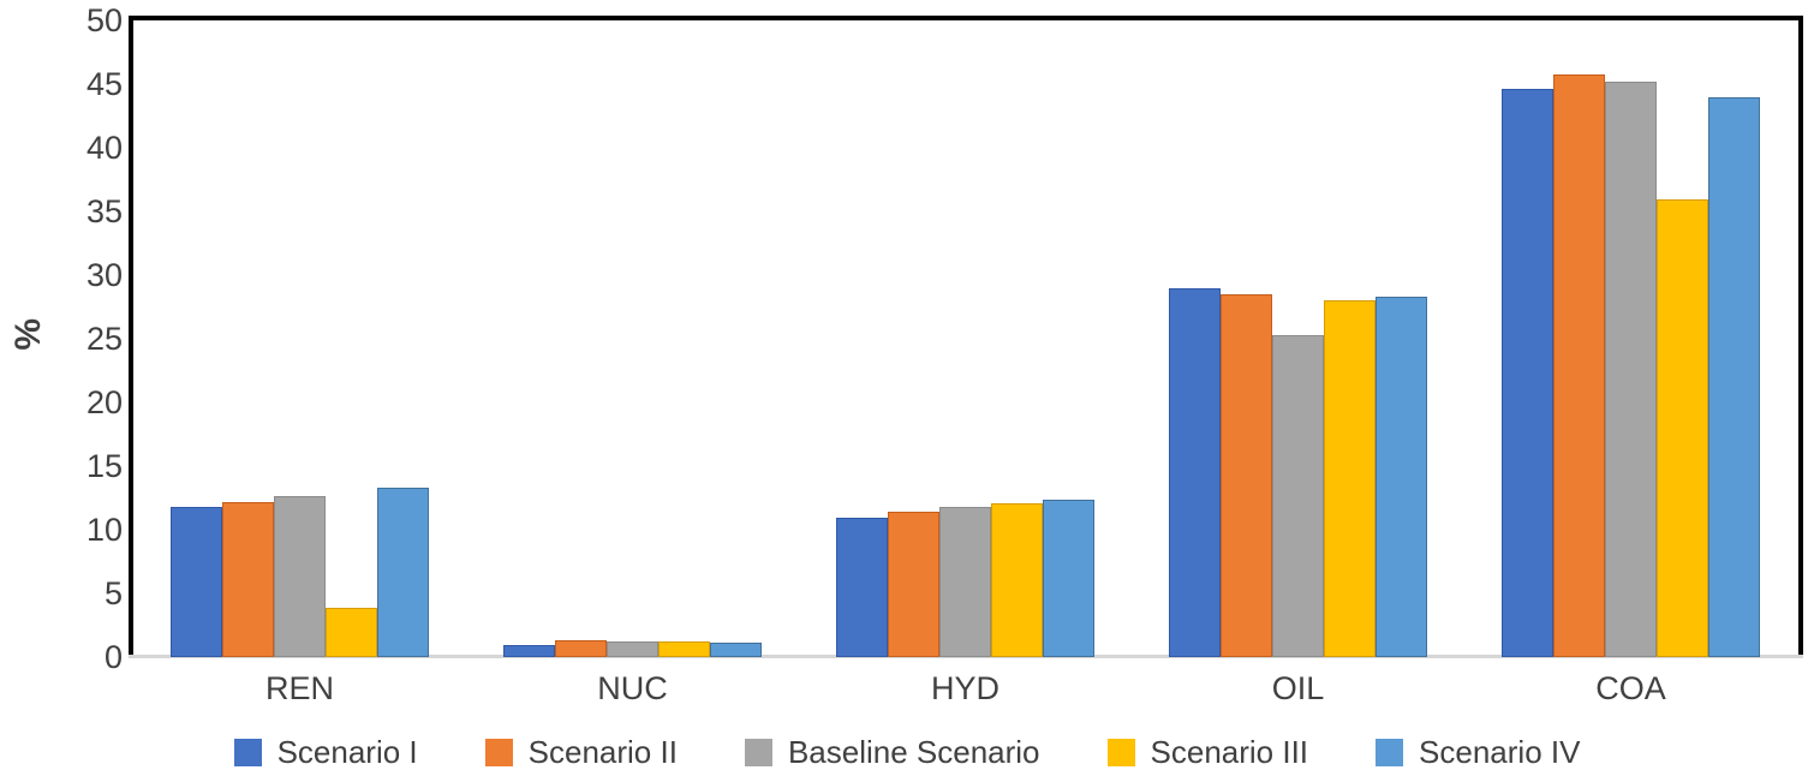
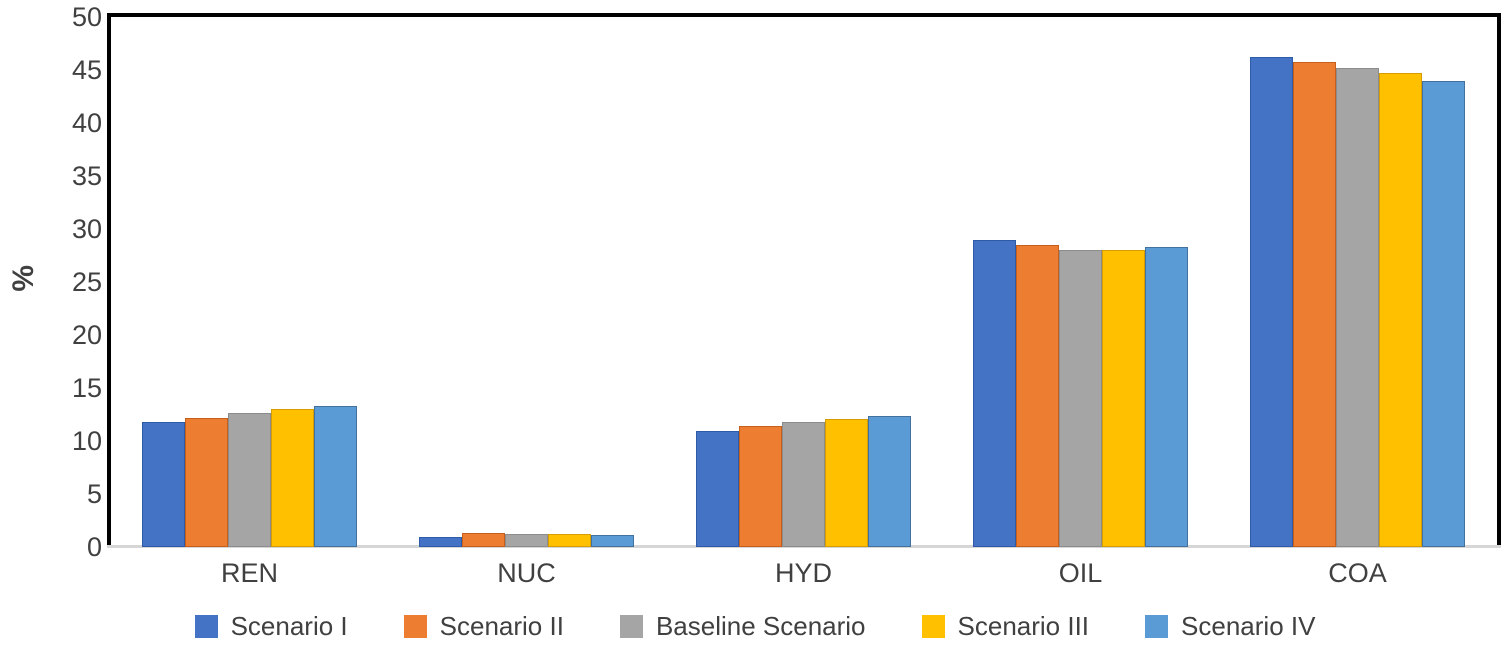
Scenario III/REN: 3.9 -> 13.0
Baseline Scenario/OIL: 25.3 -> 28.0
Scenario I/COA: 44.6 -> 46.2
Scenario III/COA: 35.9 -> 44.7
